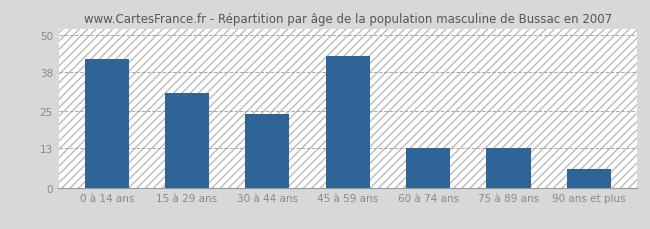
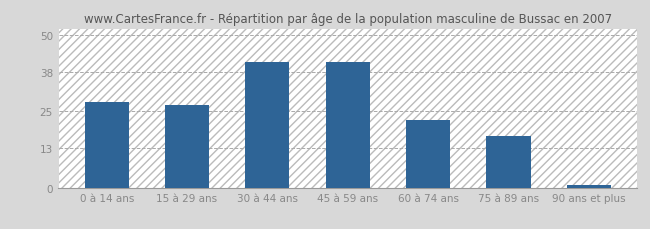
0 à 14 ans: 42 -> 28
15 à 29 ans: 31 -> 27
30 à 44 ans: 24 -> 41
45 à 59 ans: 43 -> 41
60 à 74 ans: 13 -> 22
75 à 89 ans: 13 -> 17
90 ans et plus: 6 -> 1
